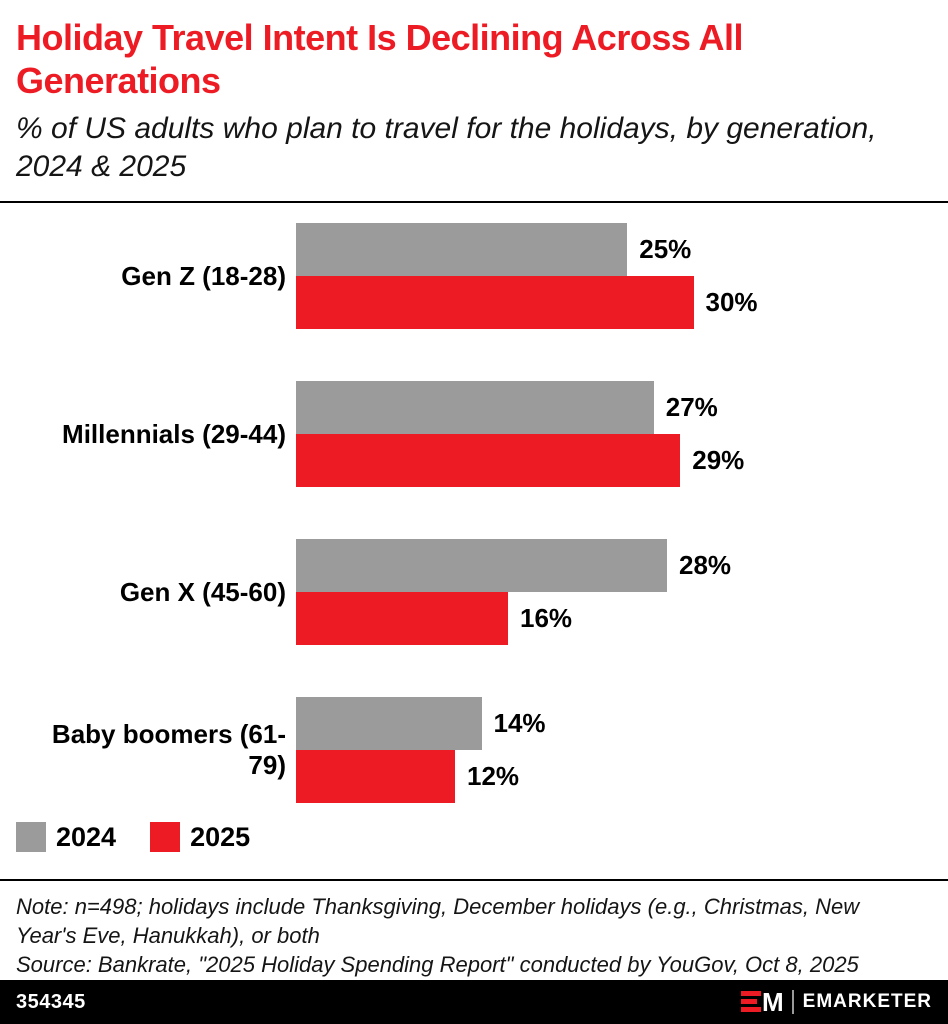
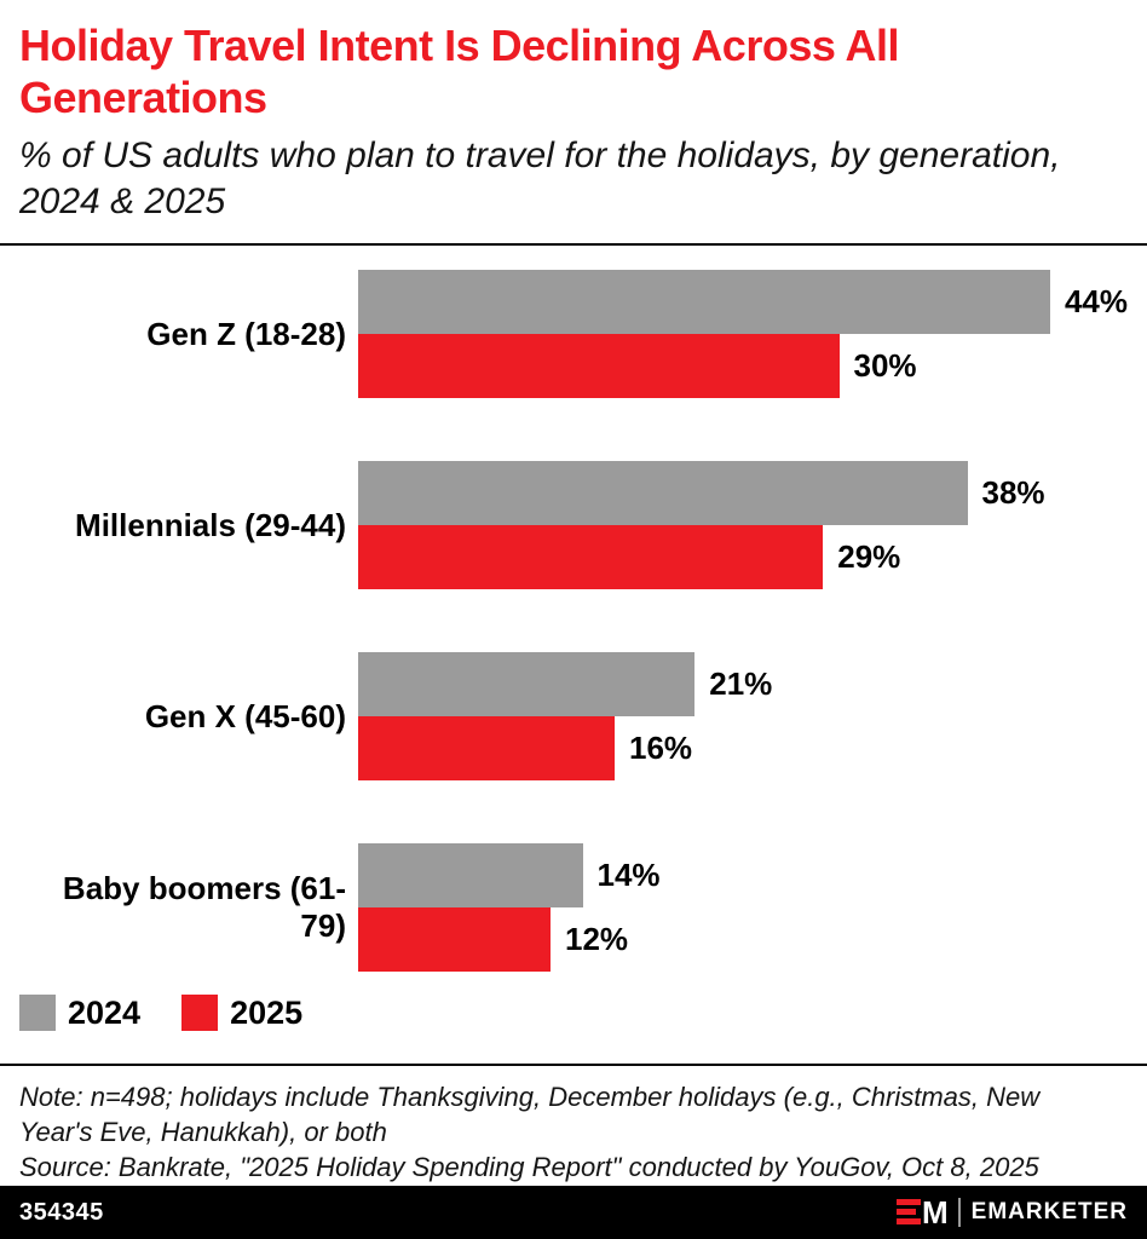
2024/Gen Z (18-28): 25% -> 44%
2024/Millennials (29-44): 27% -> 38%
2024/Gen X (45-60): 28% -> 21%
